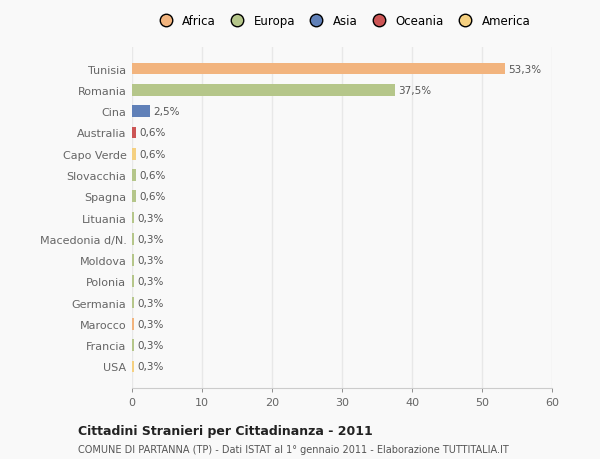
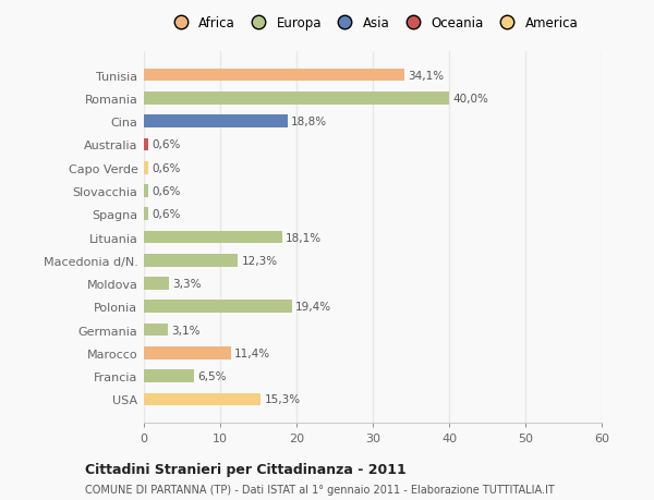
Tunisia: 53,3% -> 34,1%
Romania: 37,5% -> 40,0%
Cina: 2,5% -> 18,8%
Lituania: 0,3% -> 18,1%
Macedonia d/N.: 0,3% -> 12,3%
Moldova: 0,3% -> 3,3%
Polonia: 0,3% -> 19,4%
Germania: 0,3% -> 3,1%
Marocco: 0,3% -> 11,4%
Francia: 0,3% -> 6,5%
USA: 0,3% -> 15,3%
